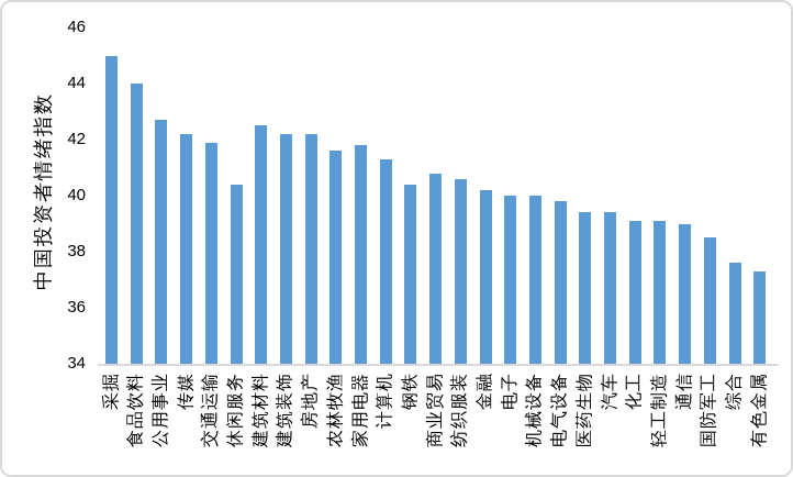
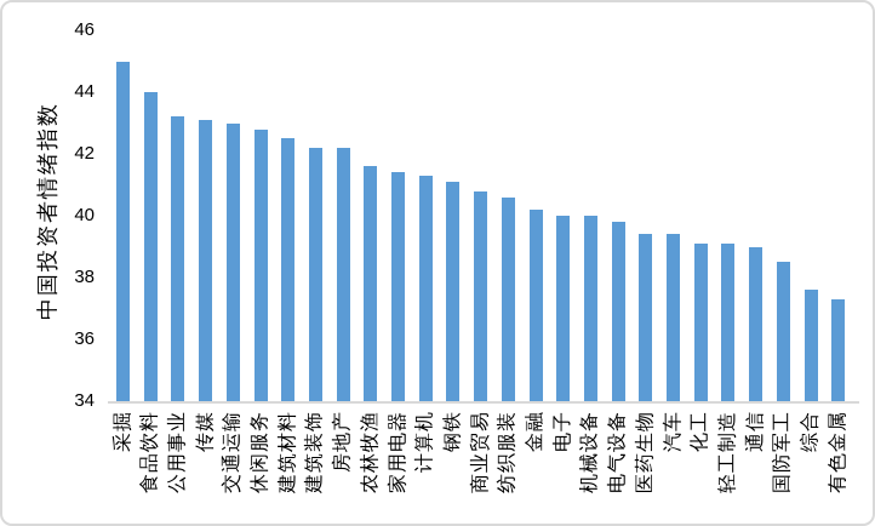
公用事业: 42.7 -> 43.2
传媒: 42.2 -> 43.1
交通运输: 41.9 -> 43.0
休闲服务: 40.4 -> 42.8
家用电器: 41.8 -> 41.4
钢铁: 40.4 -> 41.1
